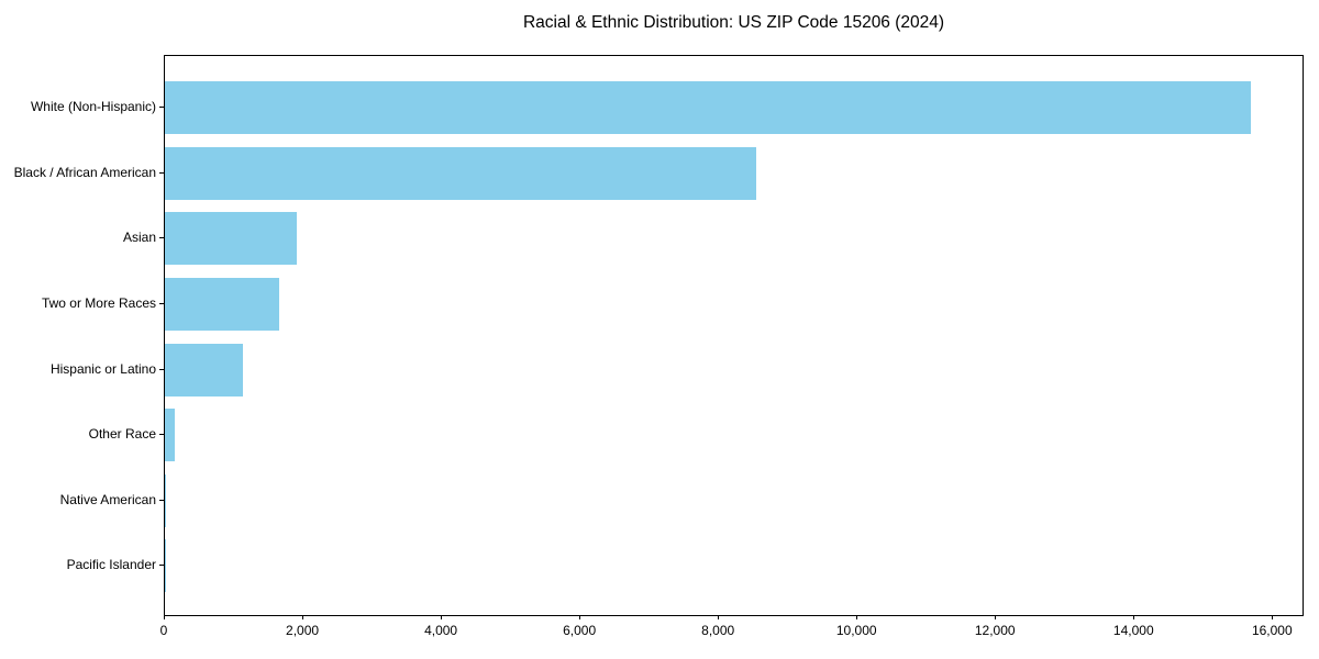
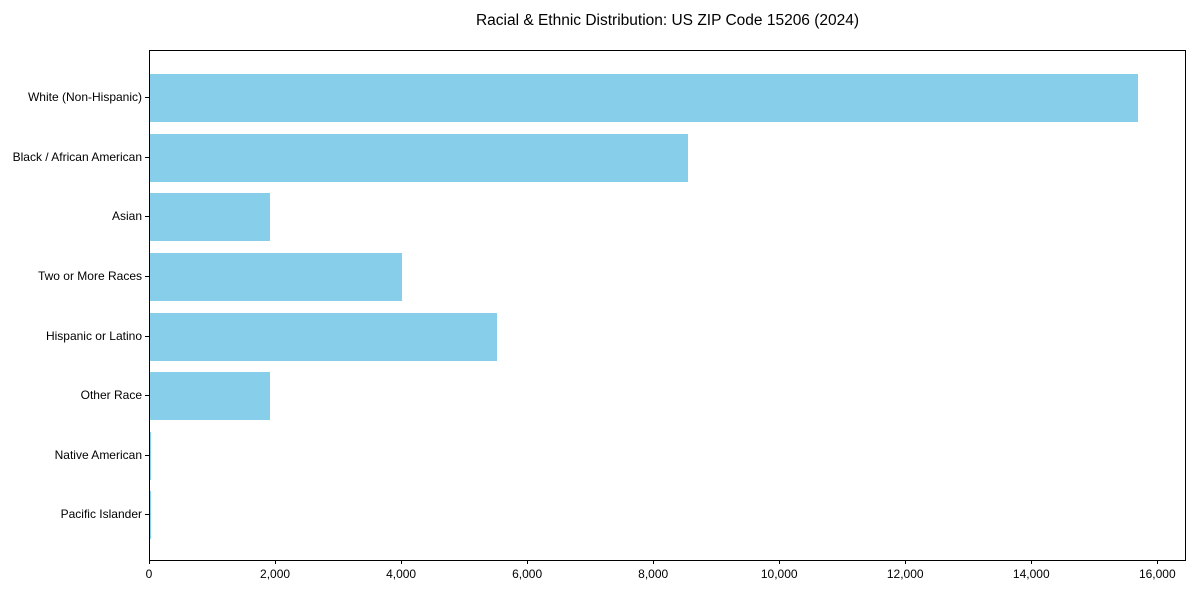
Two or More Races: 1600 -> 4000
Hispanic or Latino: 1100 -> 5500
Other Race: 100 -> 1900
